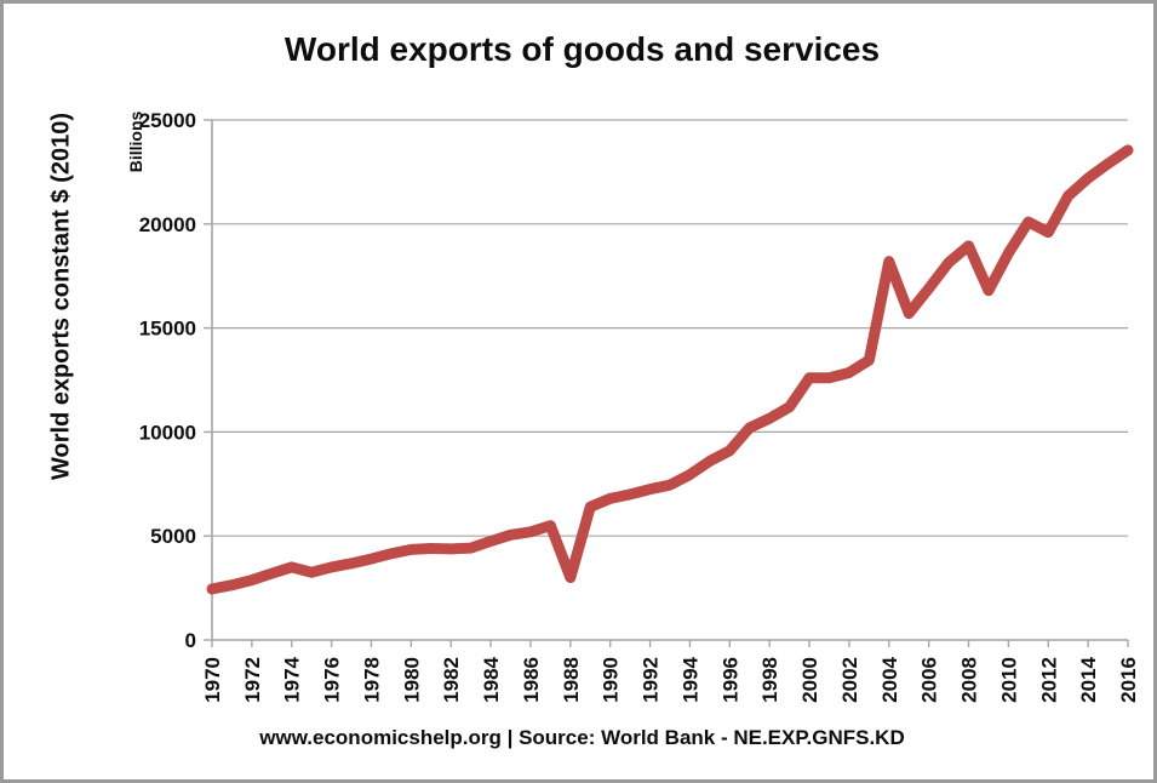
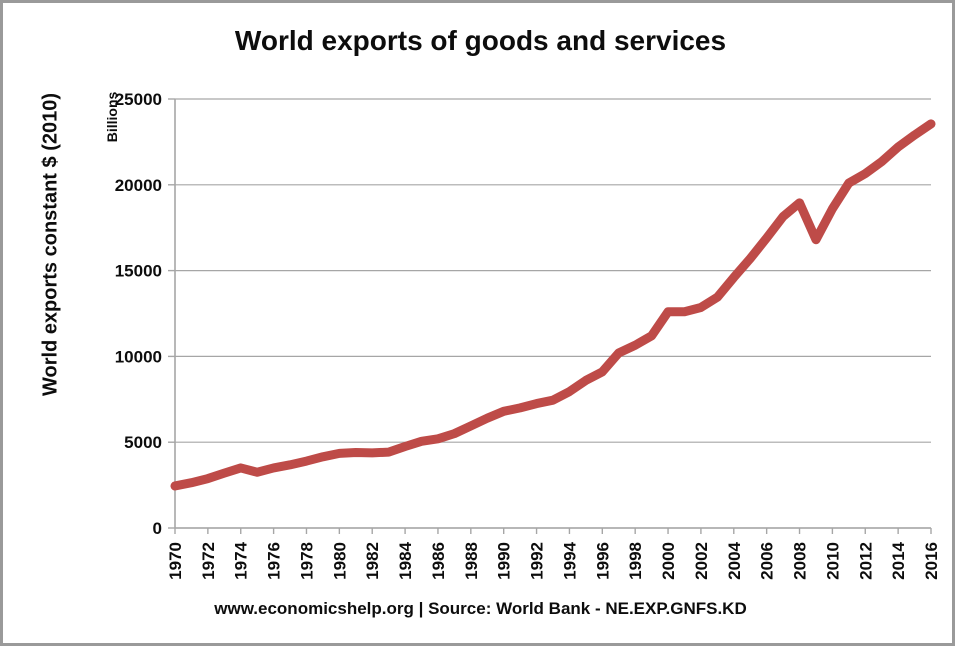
1988: 3000 -> 6000
2004: 18200 -> 14600
2012: 19600 -> 20600
